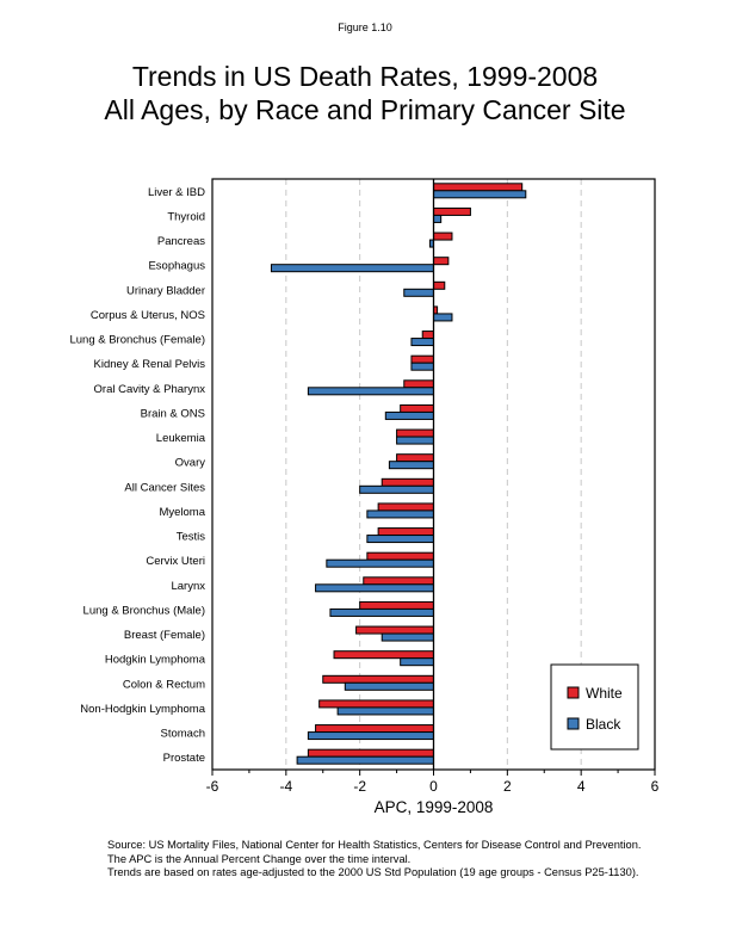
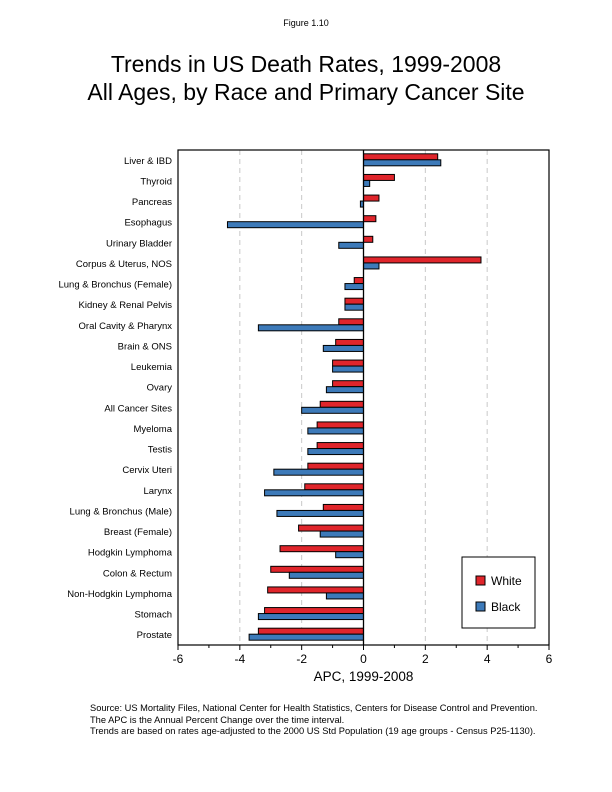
White/Corpus & Uterus, NOS: 0.1 -> 3.8
White/Lung & Bronchus (Male): -2.0 -> -1.3
Black/Non-Hodgkin Lymphoma: -2.6 -> -1.2
